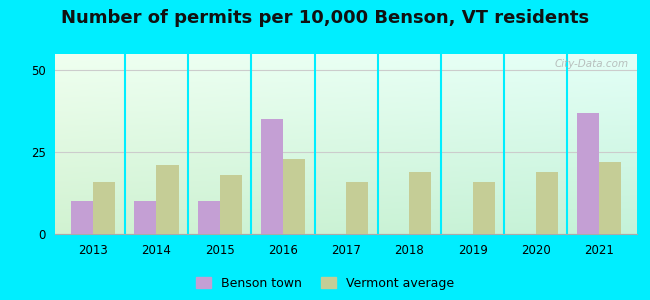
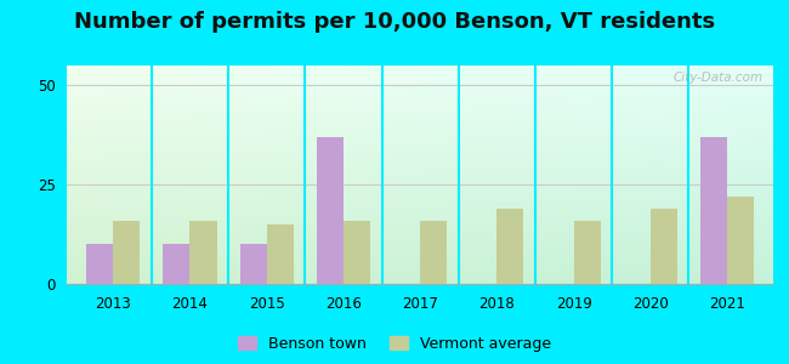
Vermont average/2014: 21 -> 16
Vermont average/2015: 18 -> 15
Benson town/2016: 35 -> 37
Vermont average/2016: 23 -> 16
